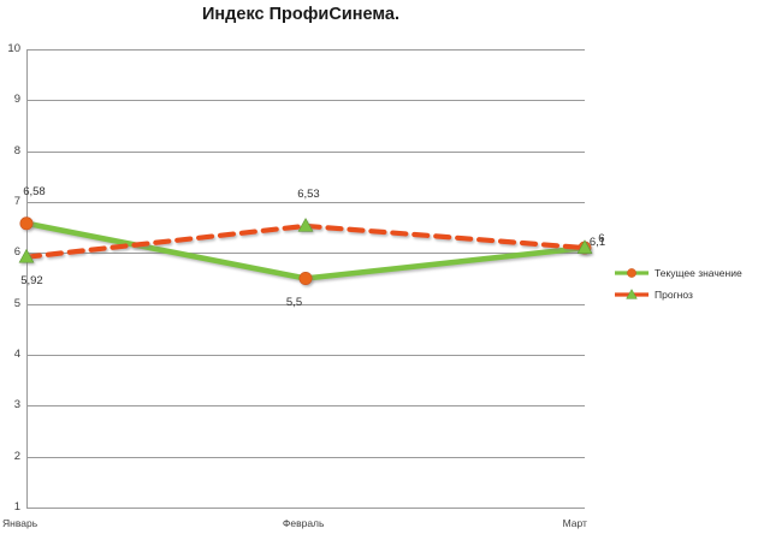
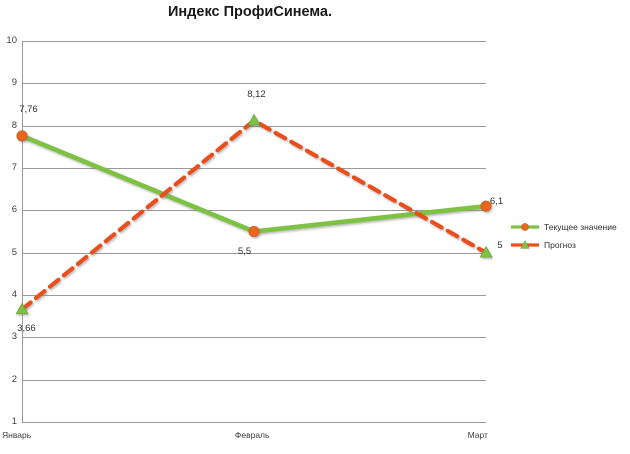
Текущее значение/Январь: 6,58 -> 7,76
Прогноз/Январь: 5,92 -> 3,66
Прогноз/Февраль: 6,53 -> 8,12
Прогноз/Март: 6 -> 5
